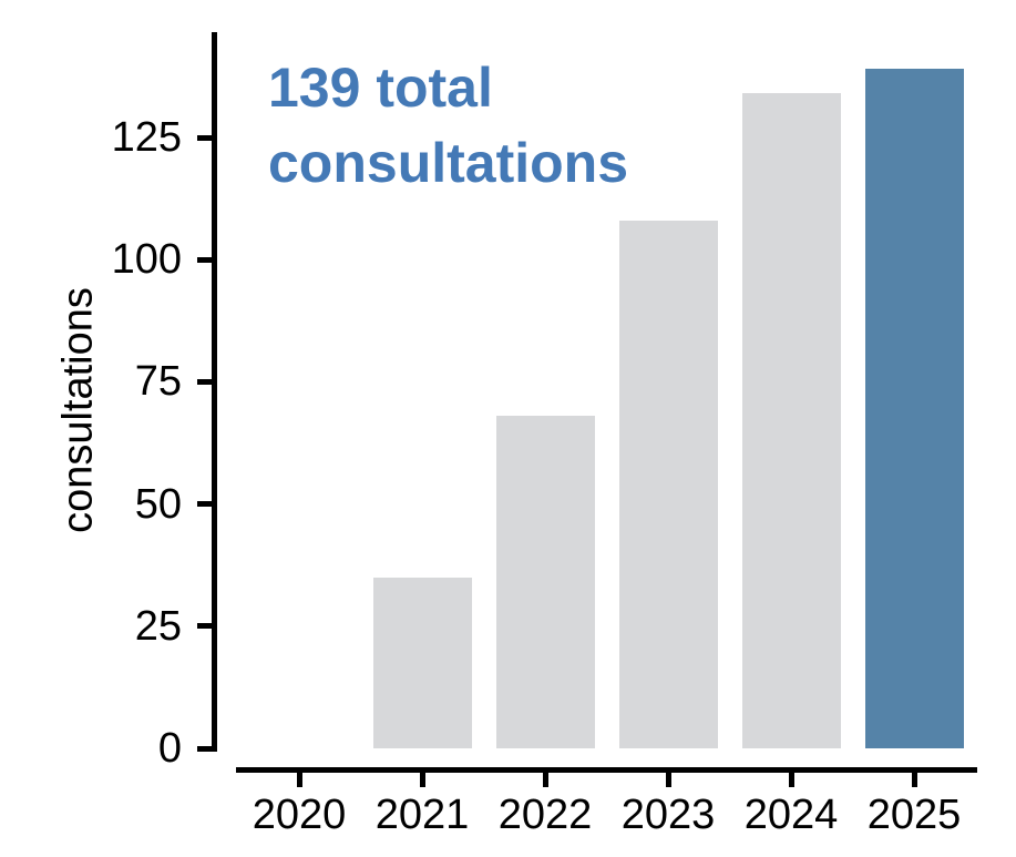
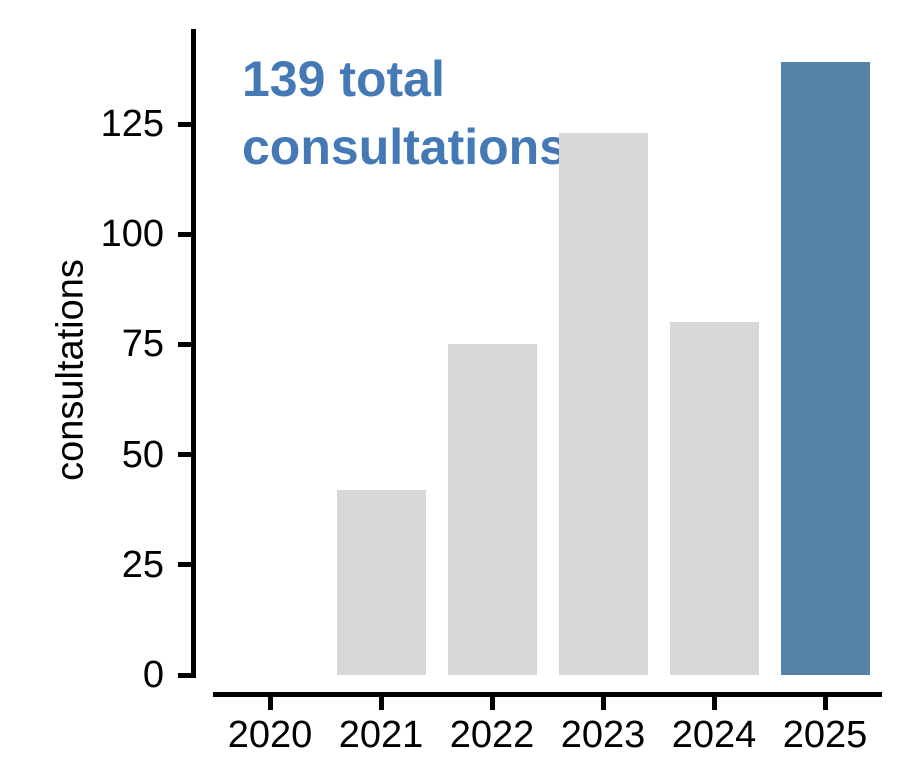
2021: 35 -> 42
2022: 68 -> 75
2023: 108 -> 123
2024: 134 -> 80
